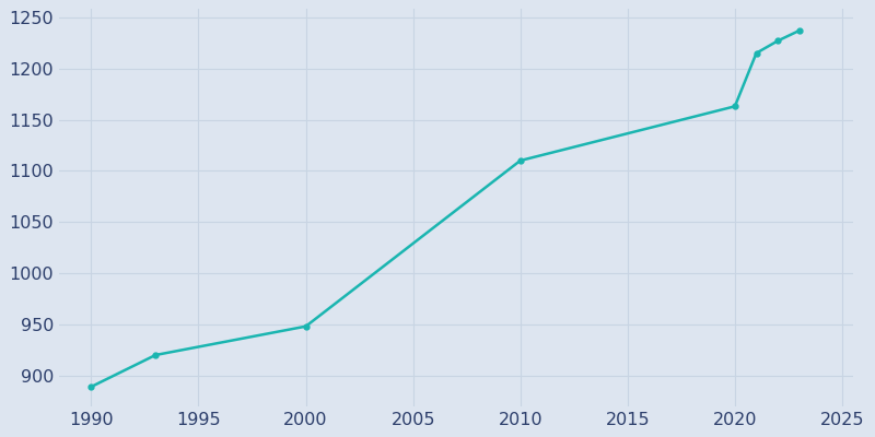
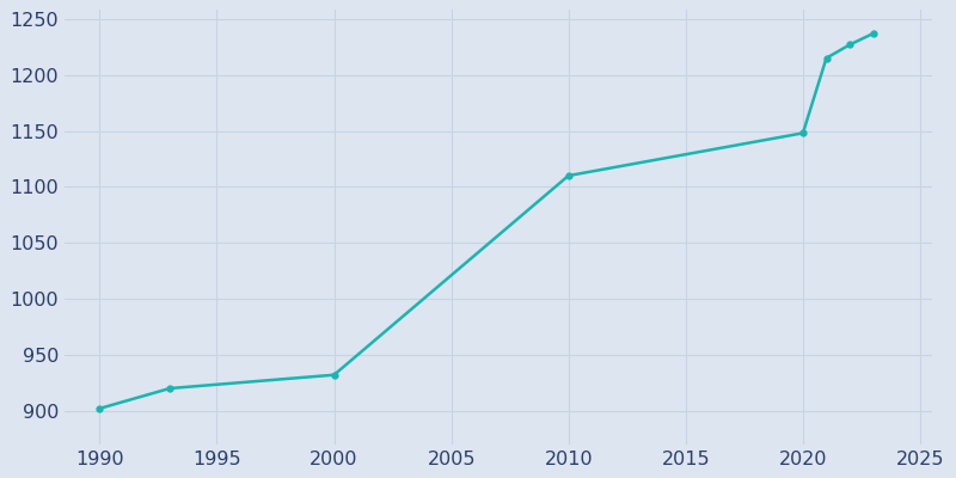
1990: 889 -> 902
2000: 948 -> 932
2020: 1163 -> 1148
